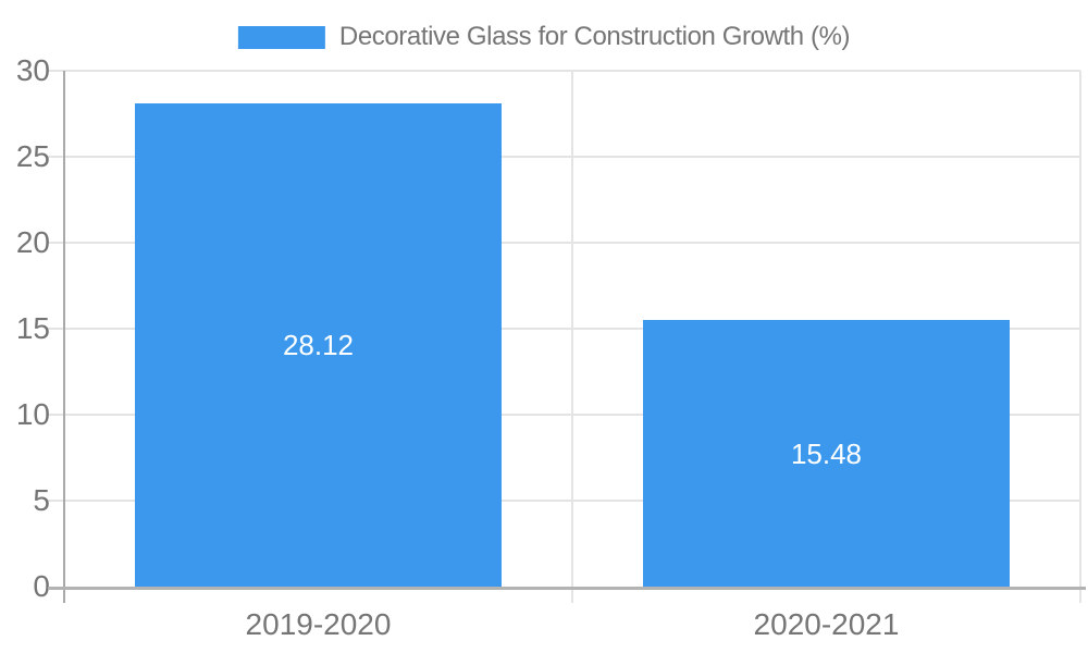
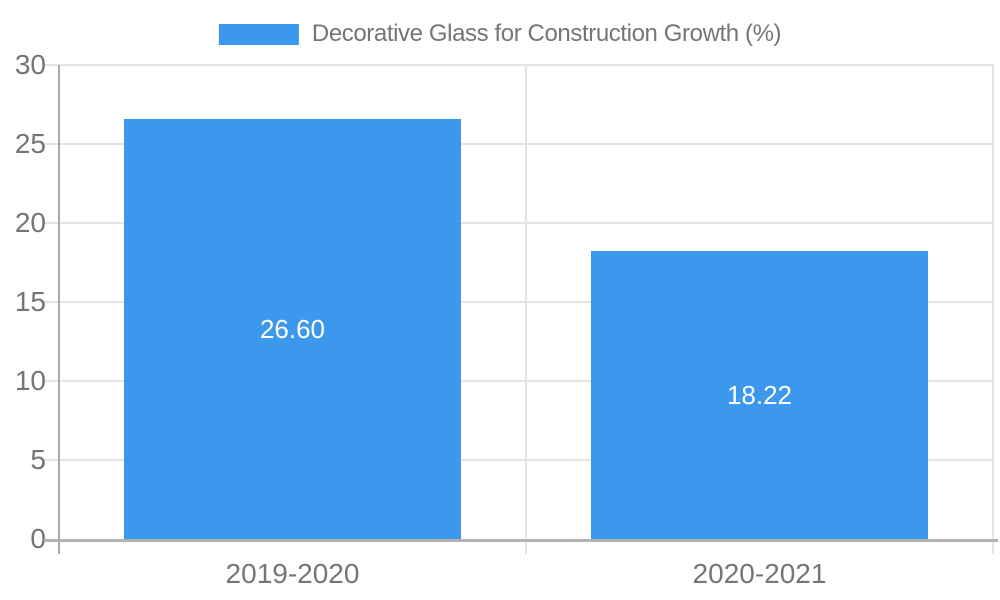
2019-2020: 28.12 -> 26.60
2020-2021: 15.48 -> 18.22
